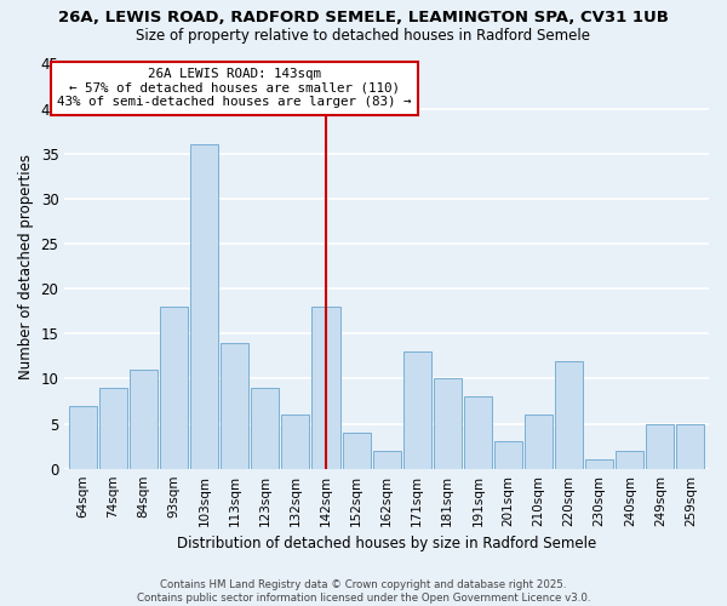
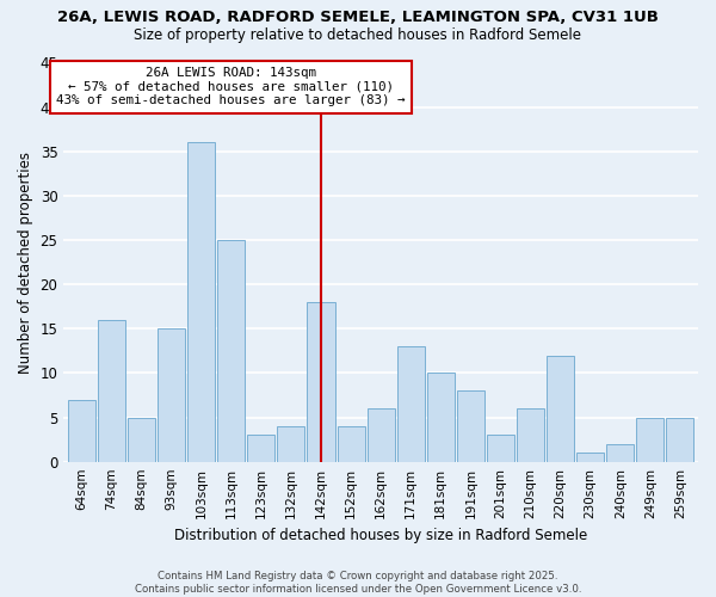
74sqm: 9 -> 16
84sqm: 11 -> 5
93sqm: 18 -> 15
113sqm: 14 -> 25
123sqm: 9 -> 3
132sqm: 6 -> 4
162sqm: 2 -> 6
